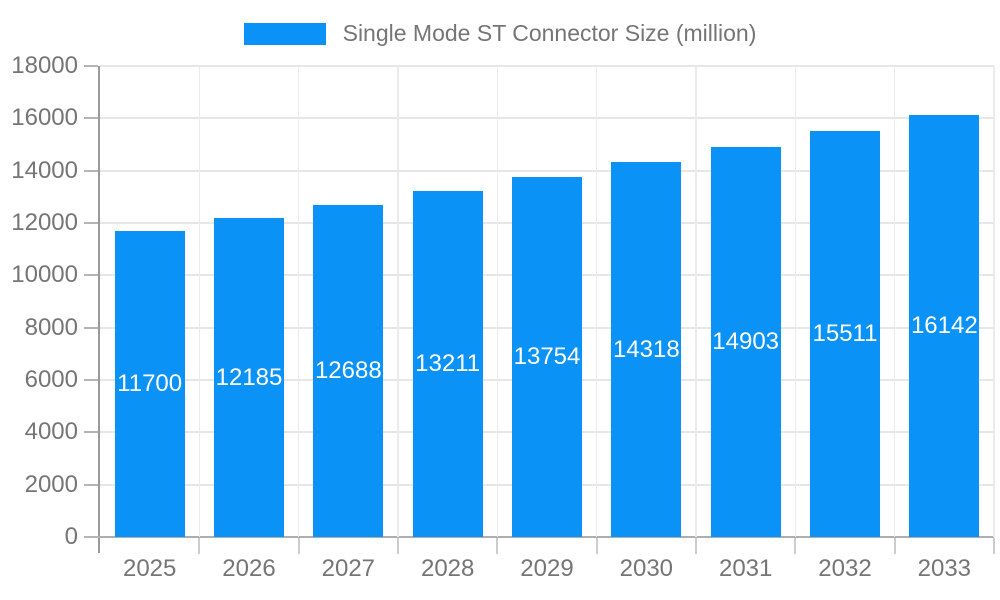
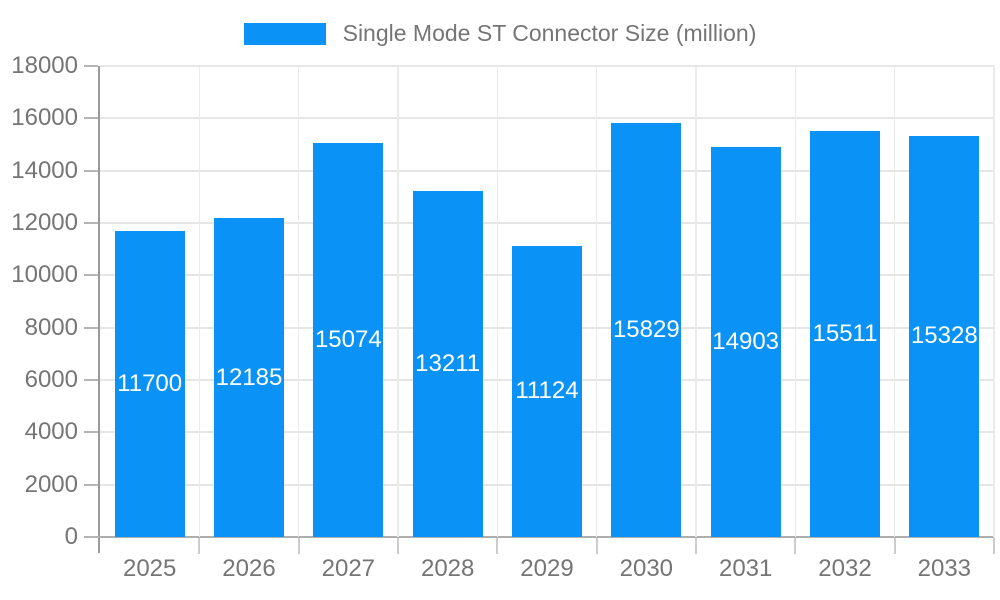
2027: 12688 -> 15074
2029: 13754 -> 11124
2030: 14318 -> 15829
2033: 16142 -> 15328
